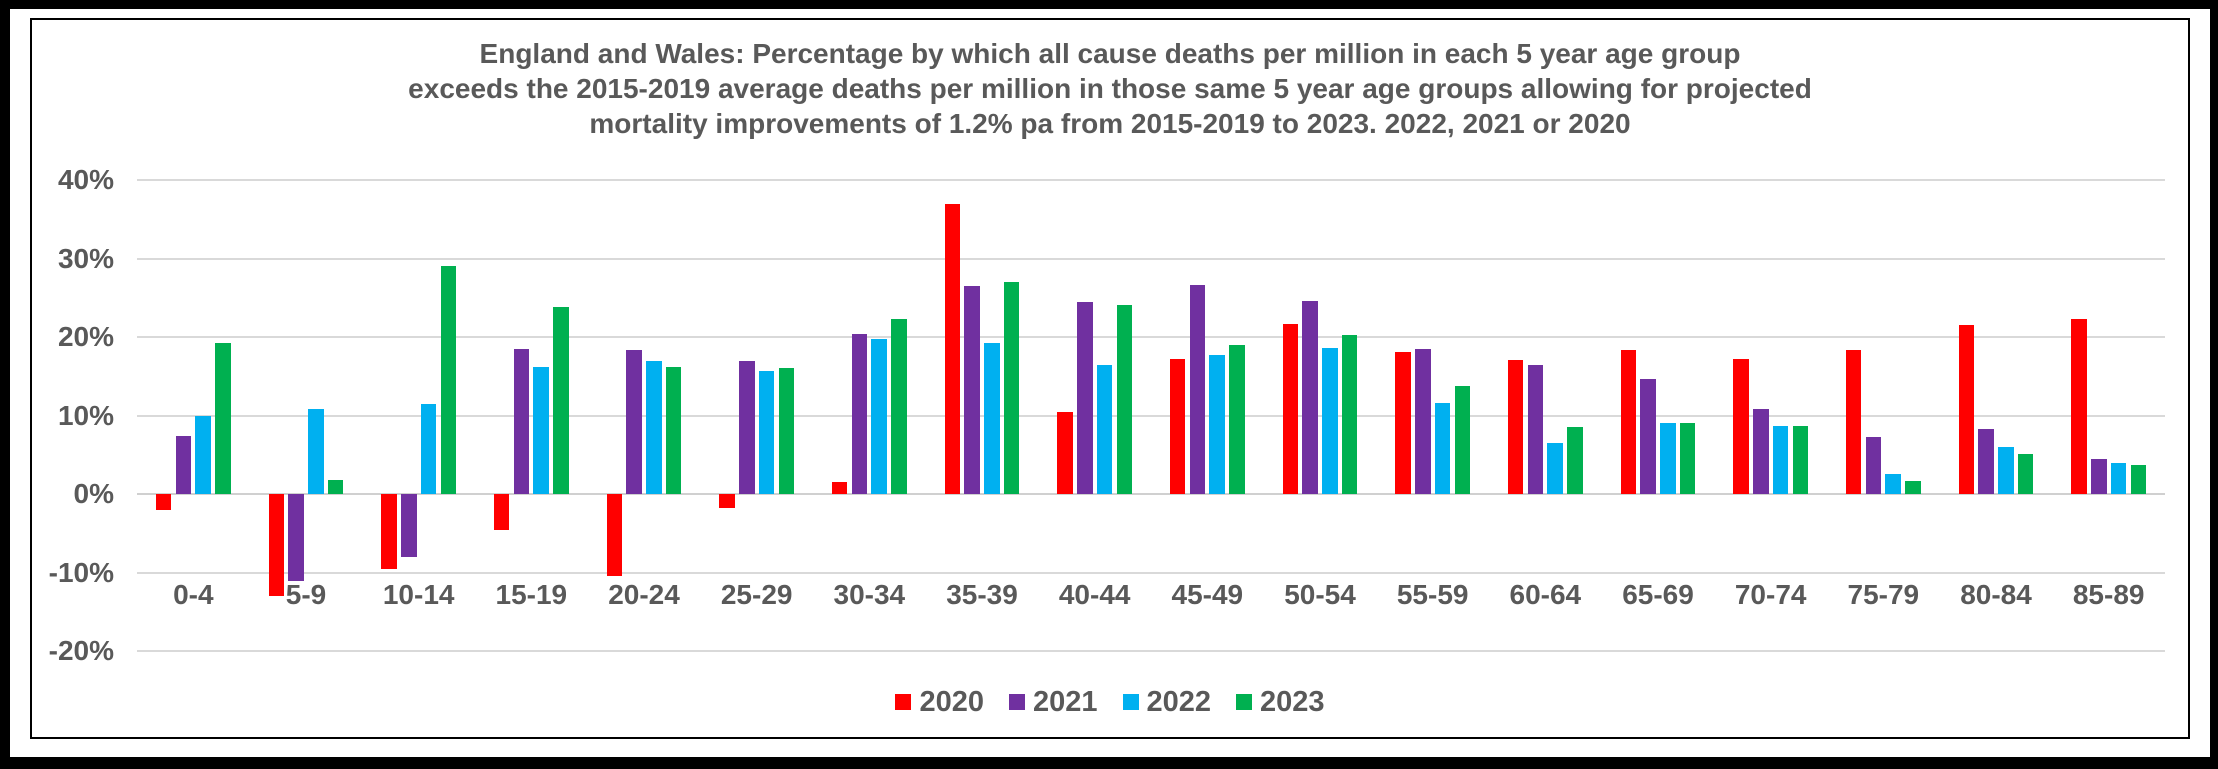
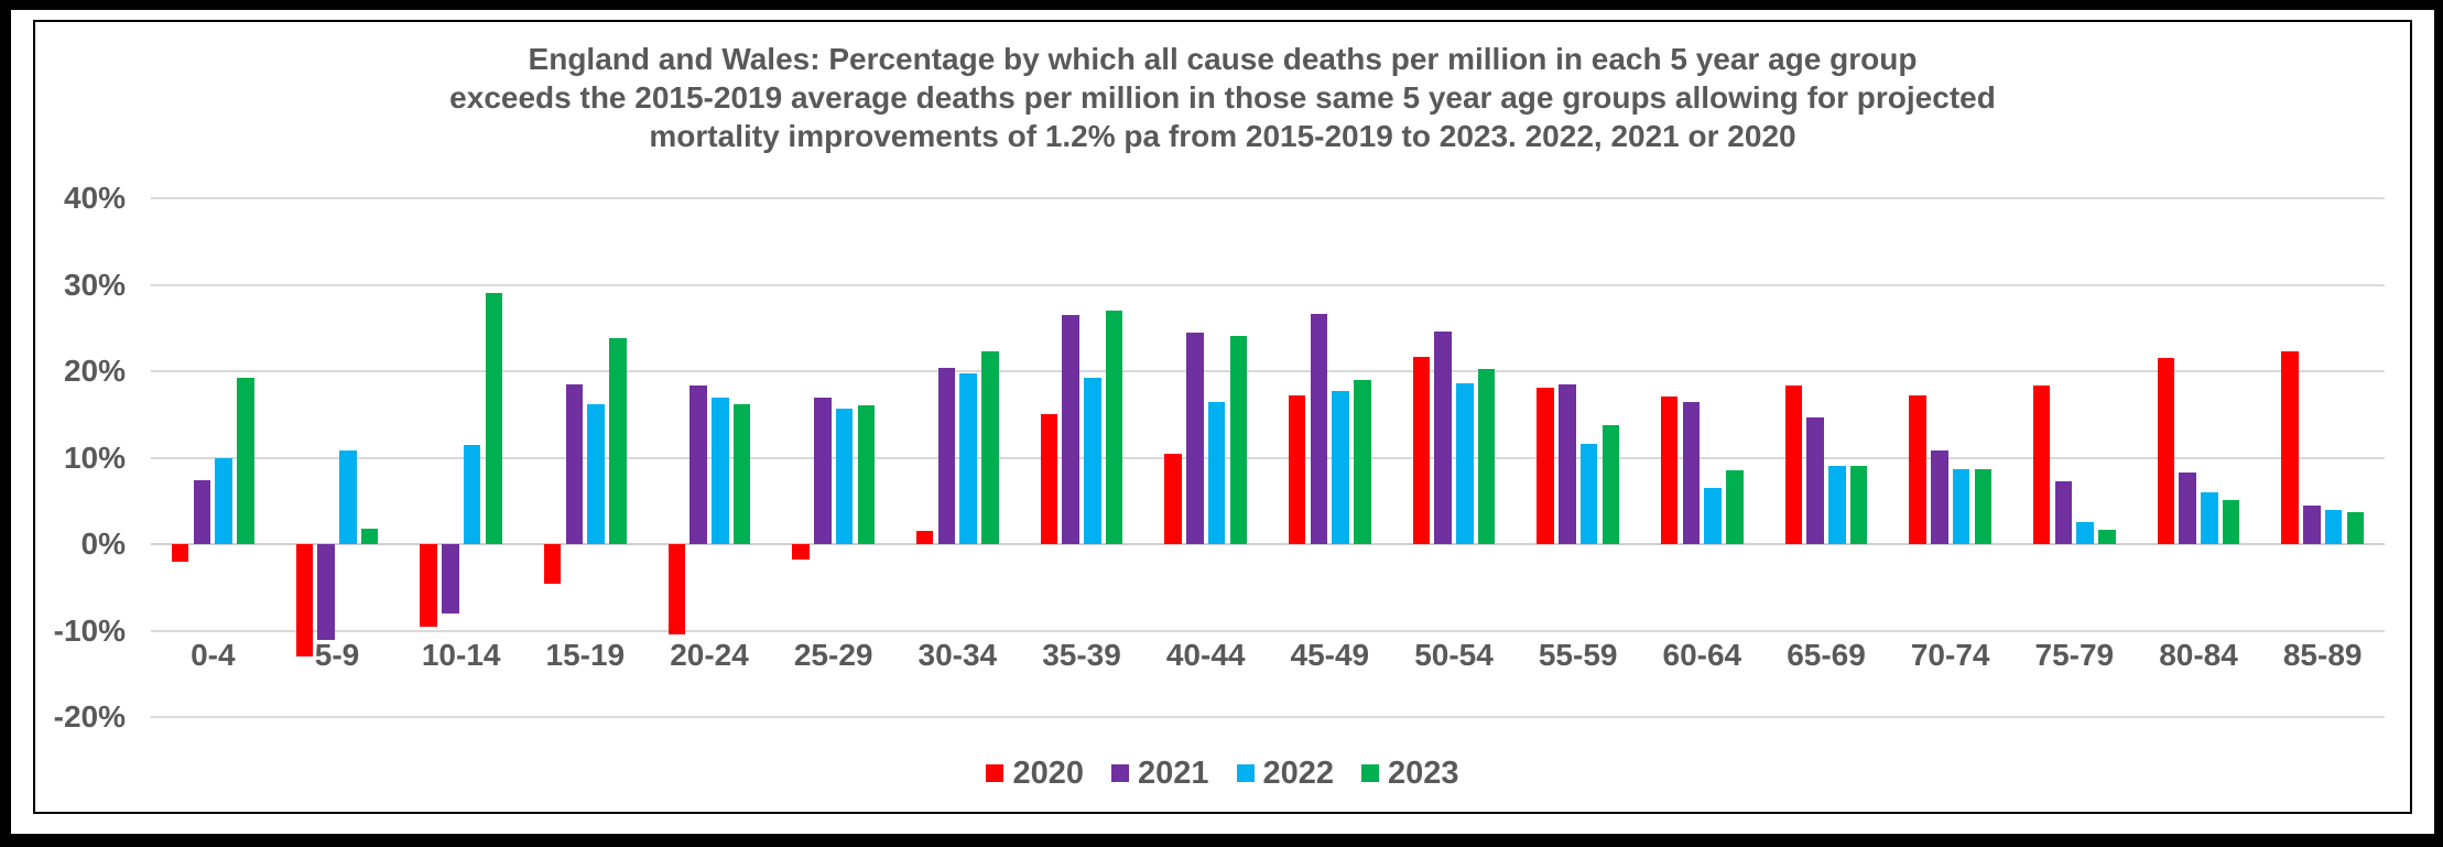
2020/35-39: 37% -> 15%
